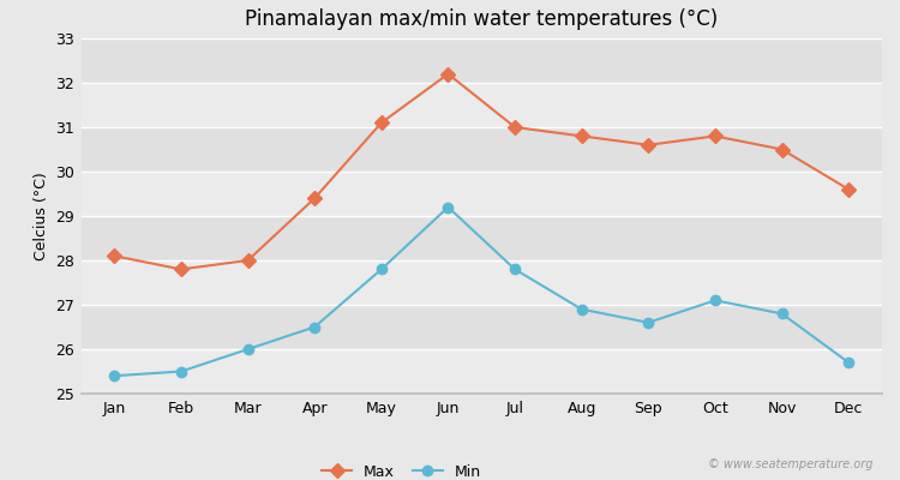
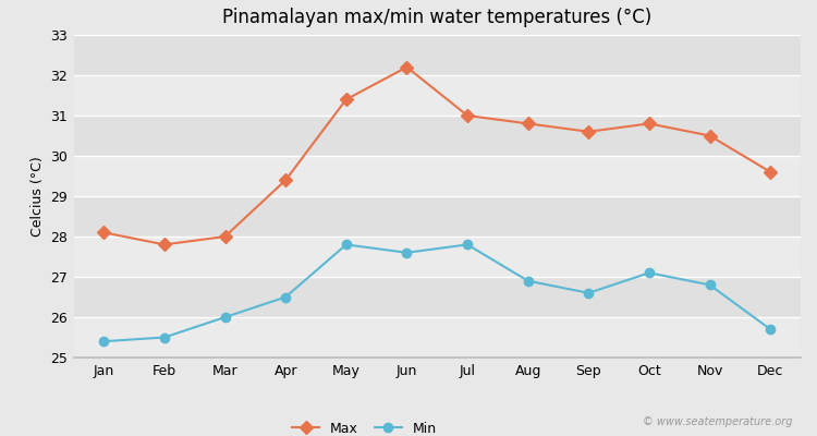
Max/May: 31.1 -> 31.4
Min/Jun: 29.2 -> 27.6
